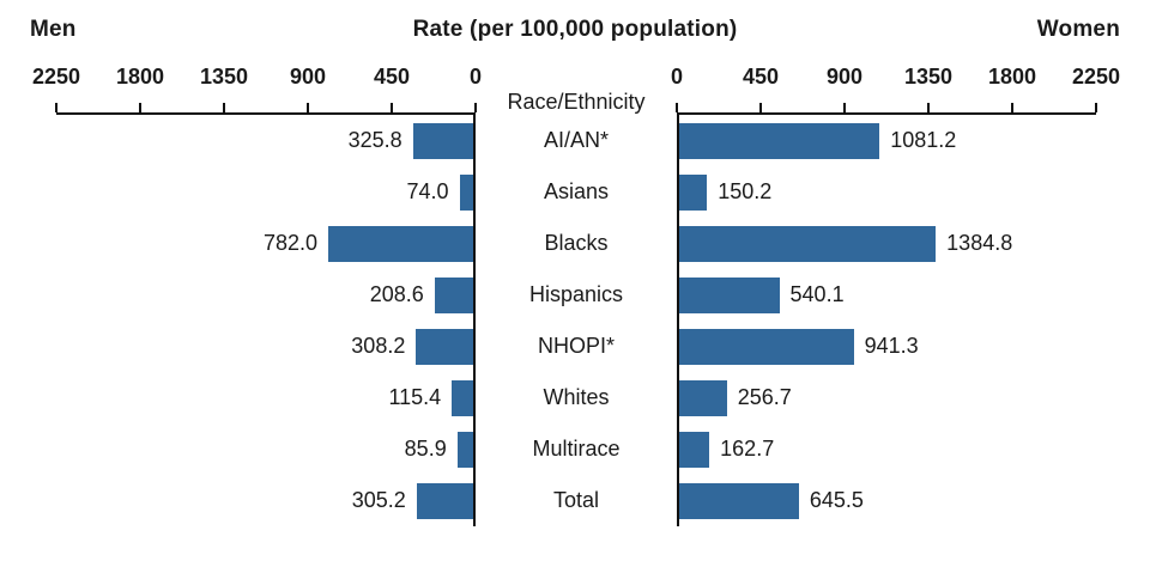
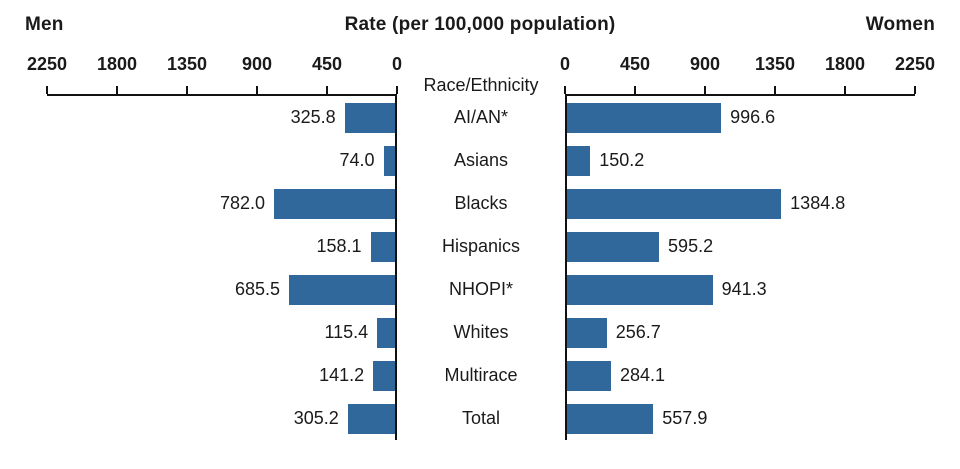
Women/AI/AN*: 1081.2 -> 996.6
Men/Hispanics: 208.6 -> 158.1
Women/Hispanics: 540.1 -> 595.2
Men/NHOPI*: 308.2 -> 685.5
Men/Multirace: 85.9 -> 141.2
Women/Multirace: 162.7 -> 284.1
Women/Total: 645.5 -> 557.9
